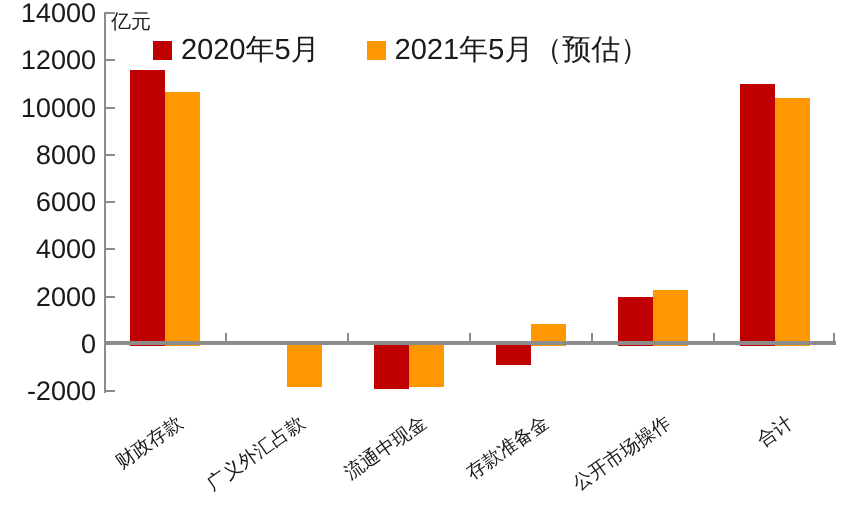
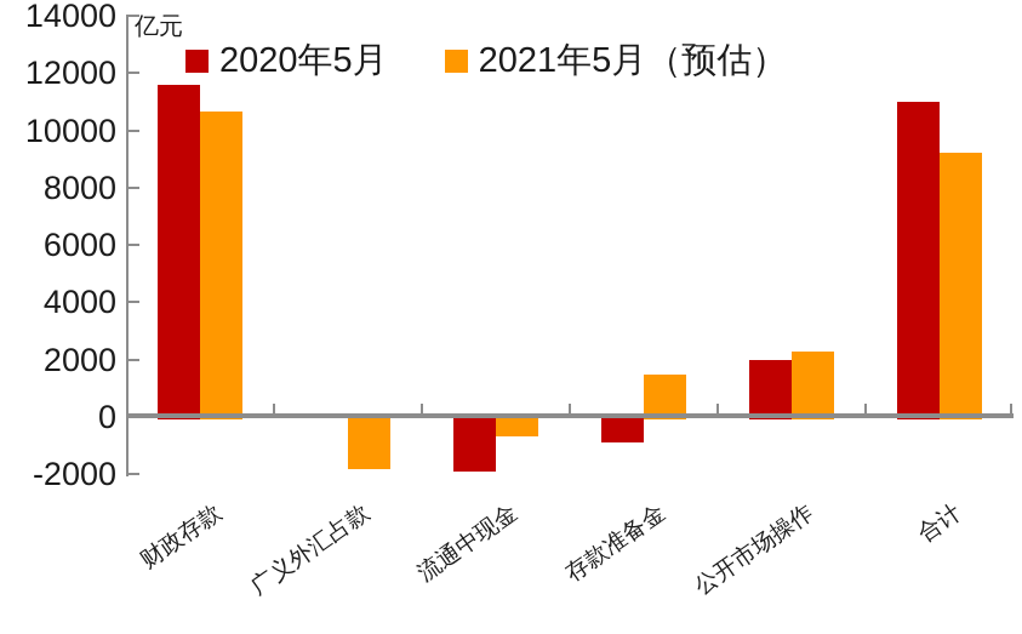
2021年5月（预估）/流通中现金: -1800 -> -600
2021年5月（预估）/存款准备金: 800 -> 1500
2021年5月（预估）/合计: 10400 -> 9200
